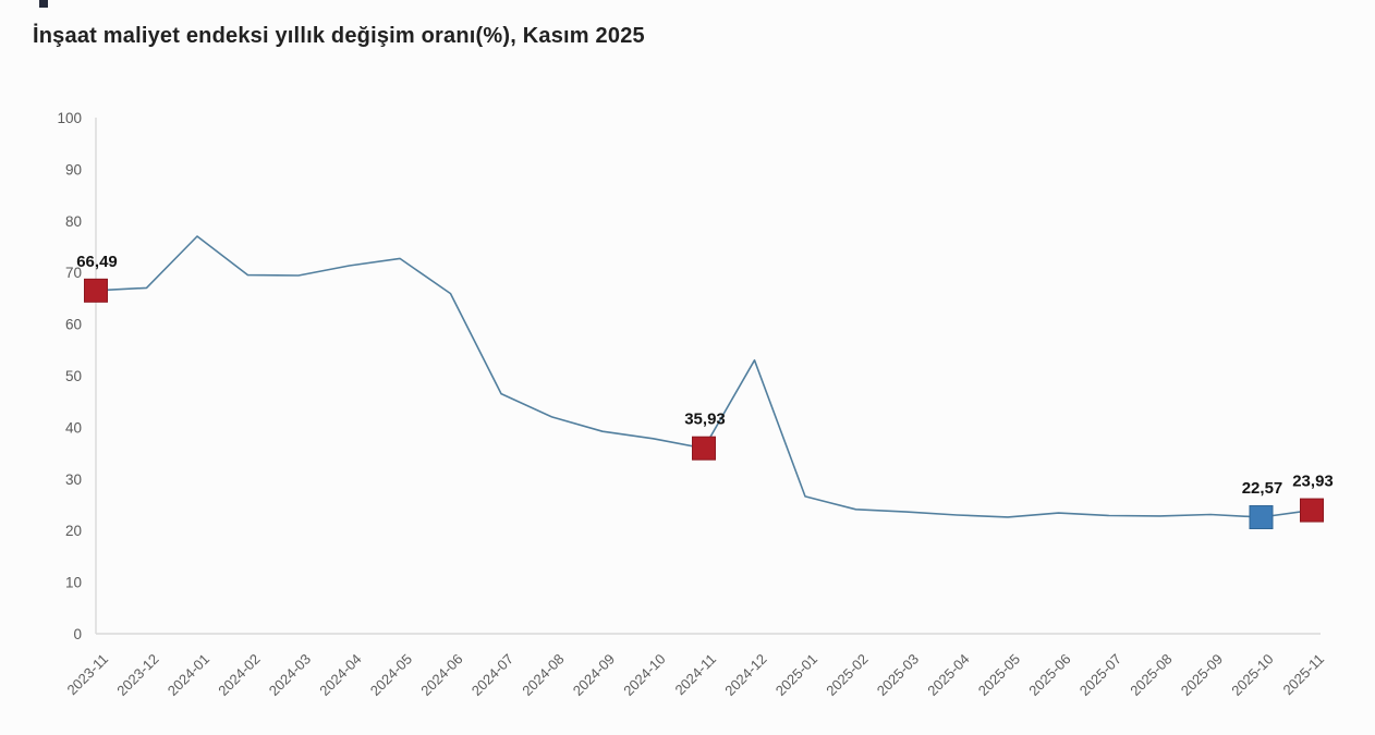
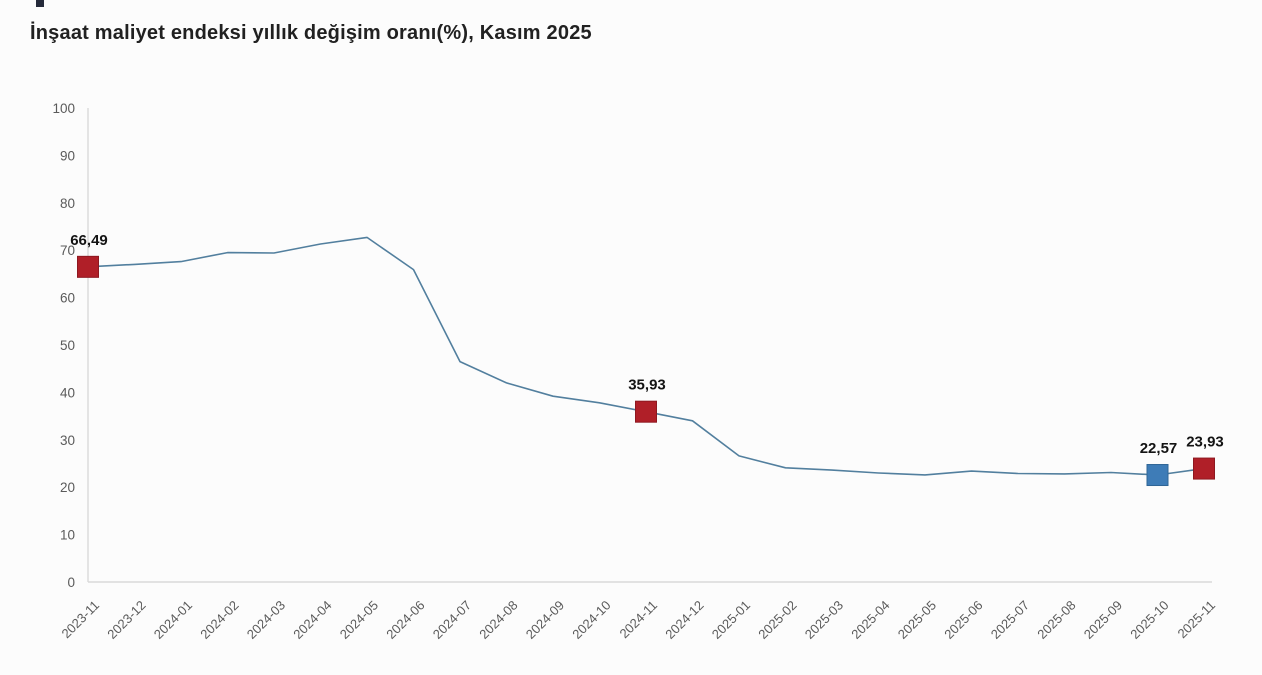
2024-01: 77 -> 68
2024-12: 53 -> 34
